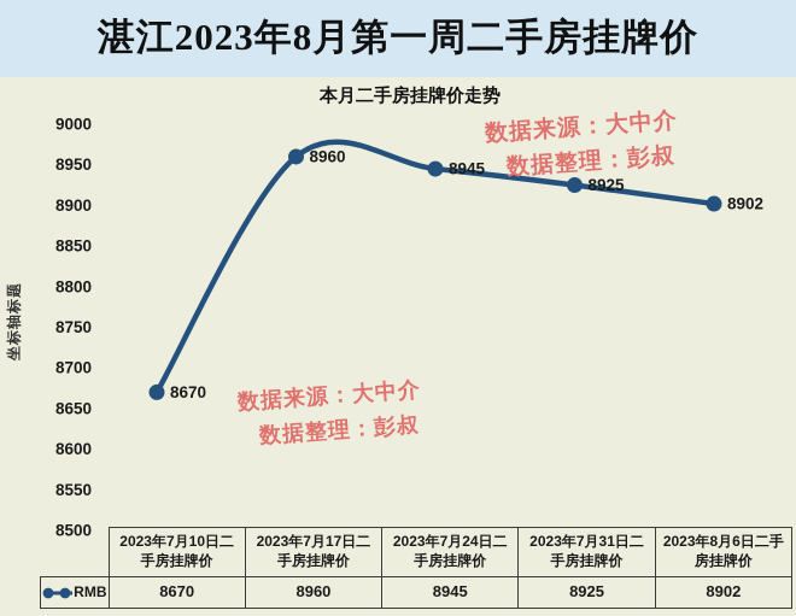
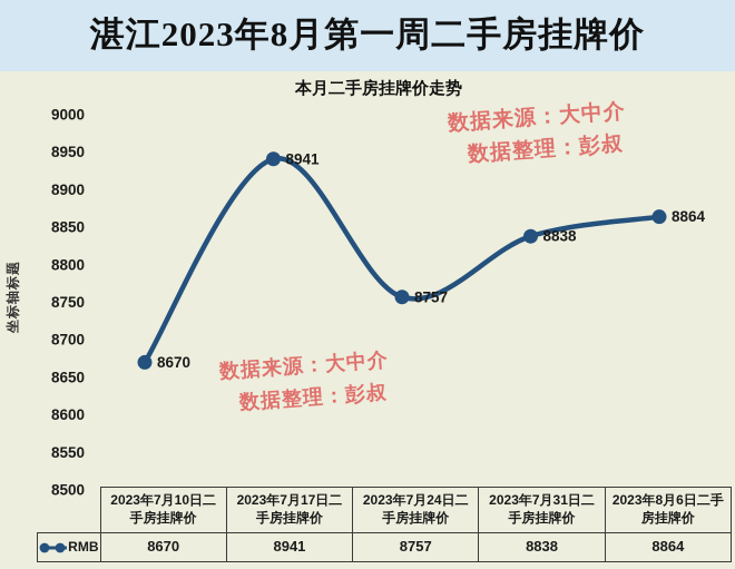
2023年7月17日二手房挂牌价: 8960 -> 8941
2023年7月24日二手房挂牌价: 8945 -> 8757
2023年7月31日二手房挂牌价: 8925 -> 8838
2023年8月6日二手房挂牌价: 8902 -> 8864
